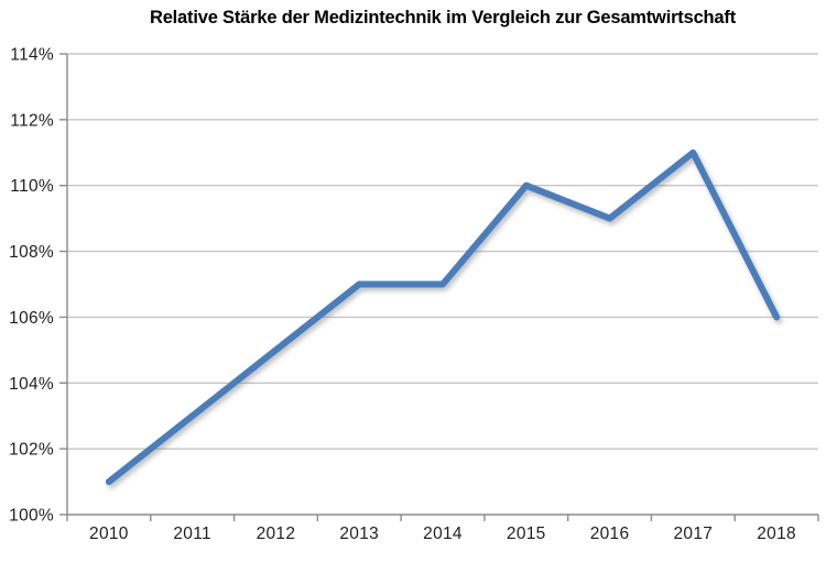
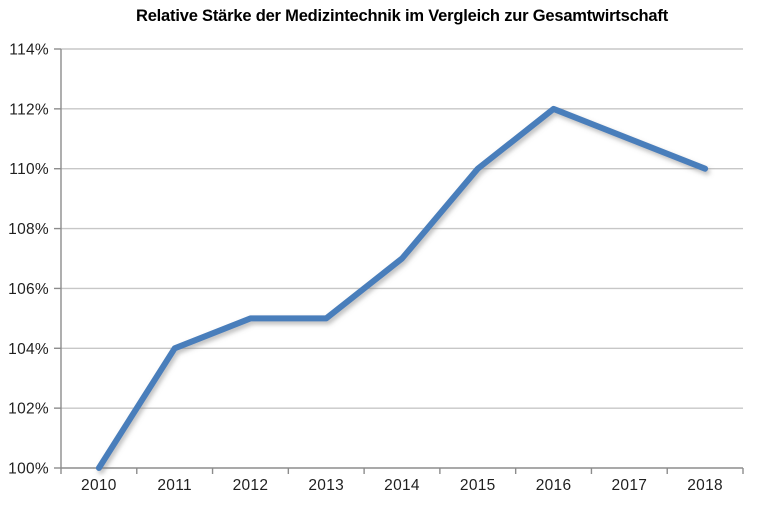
2010: 101% -> 100%
2011: 103% -> 104%
2013: 107% -> 105%
2016: 109% -> 112%
2018: 106% -> 110%
